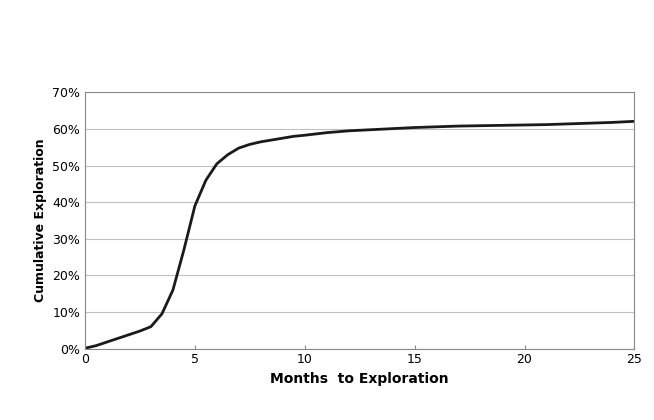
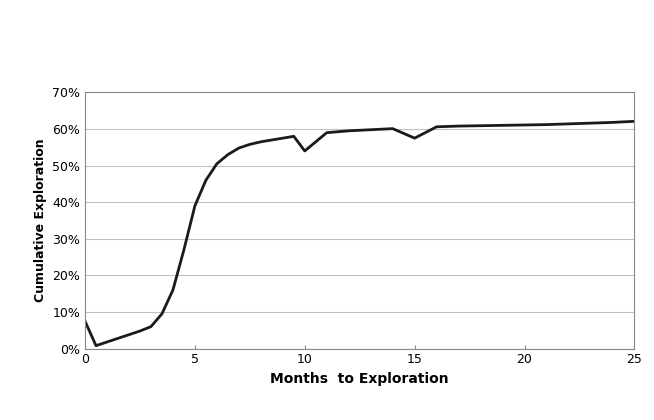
0: 0.1% -> 7.5%
10: 58.3% -> 54.0%
15: 60.4% -> 57.5%
